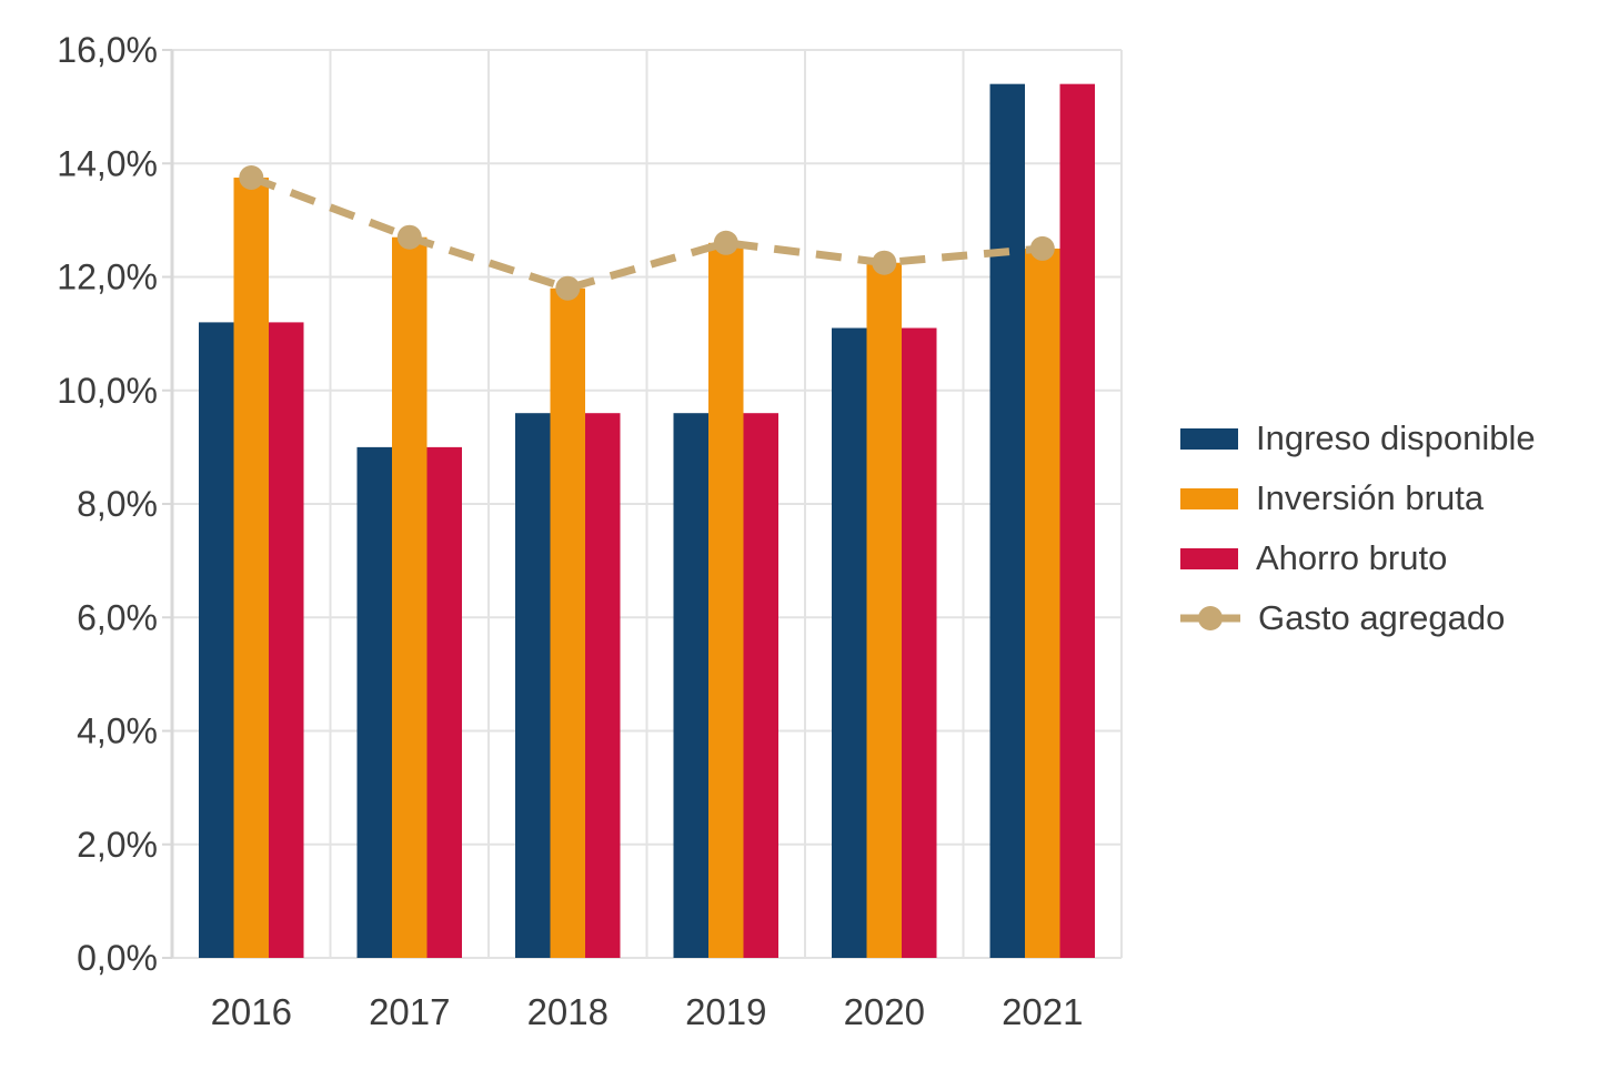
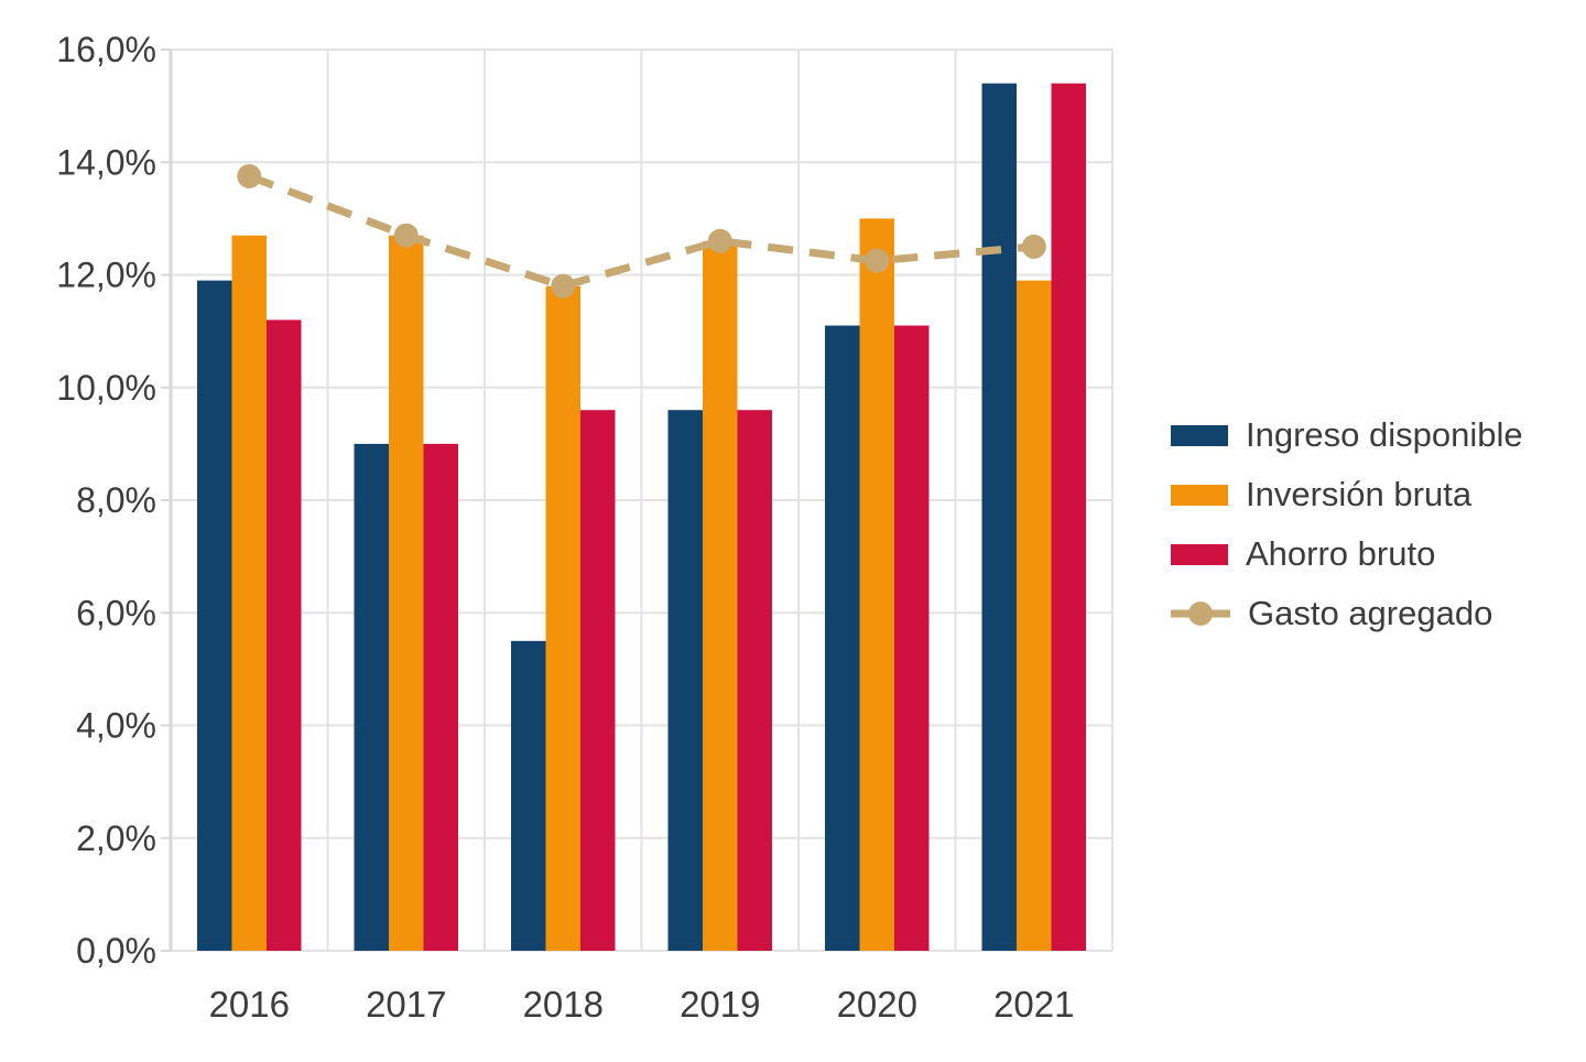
Ingreso disponible/2016: 11,2% -> 11,9%
Inversión bruta/2016: 13,8% -> 12,7%
Ingreso disponible/2018: 9,6% -> 5,5%
Inversión bruta/2020: 12,2% -> 13,0%
Inversión bruta/2021: 12,5% -> 11,9%
